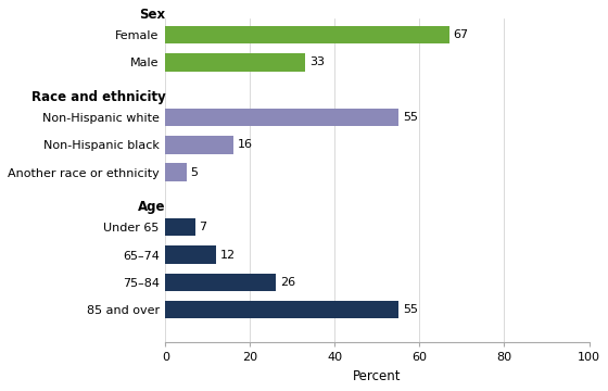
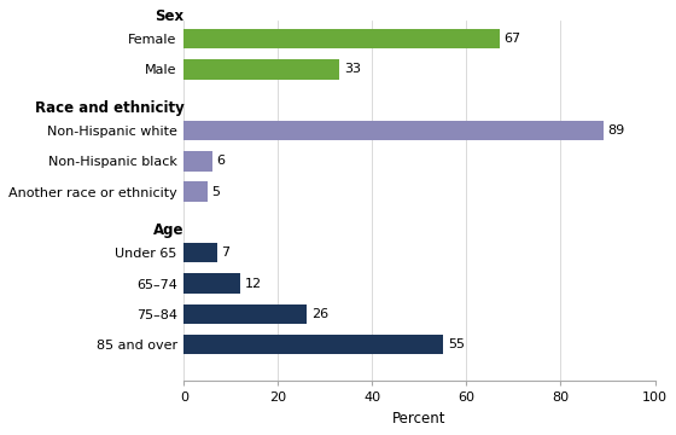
Non-Hispanic white: 55 -> 89
Non-Hispanic black: 16 -> 6
